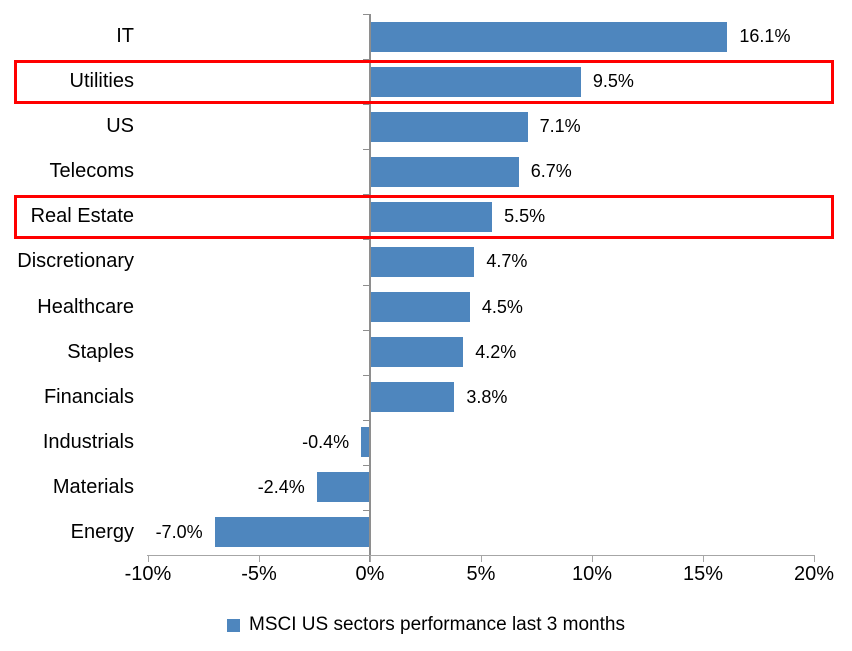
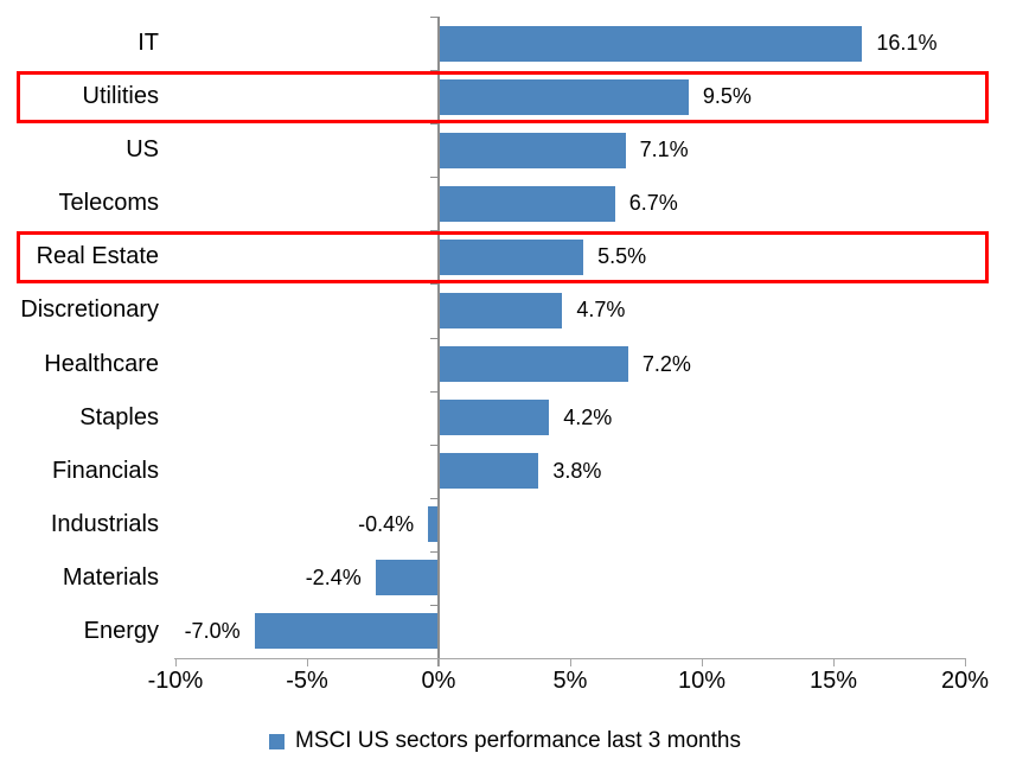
Healthcare: 4.5% -> 7.2%
